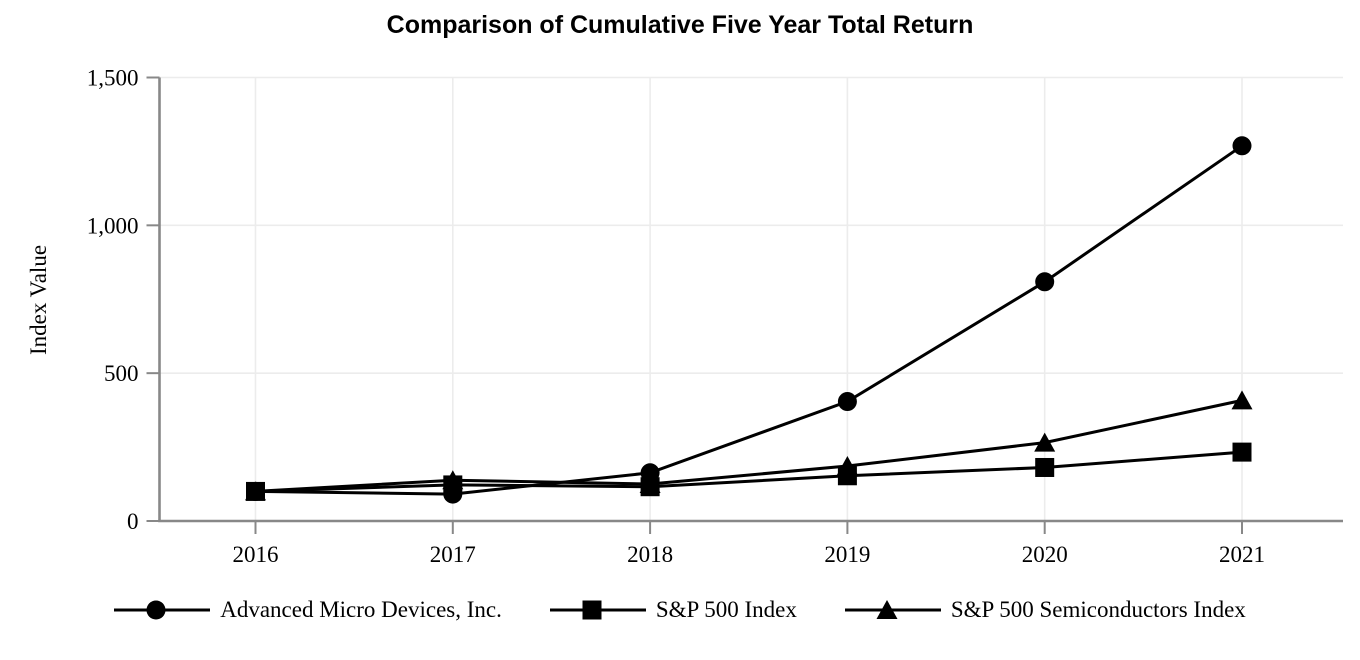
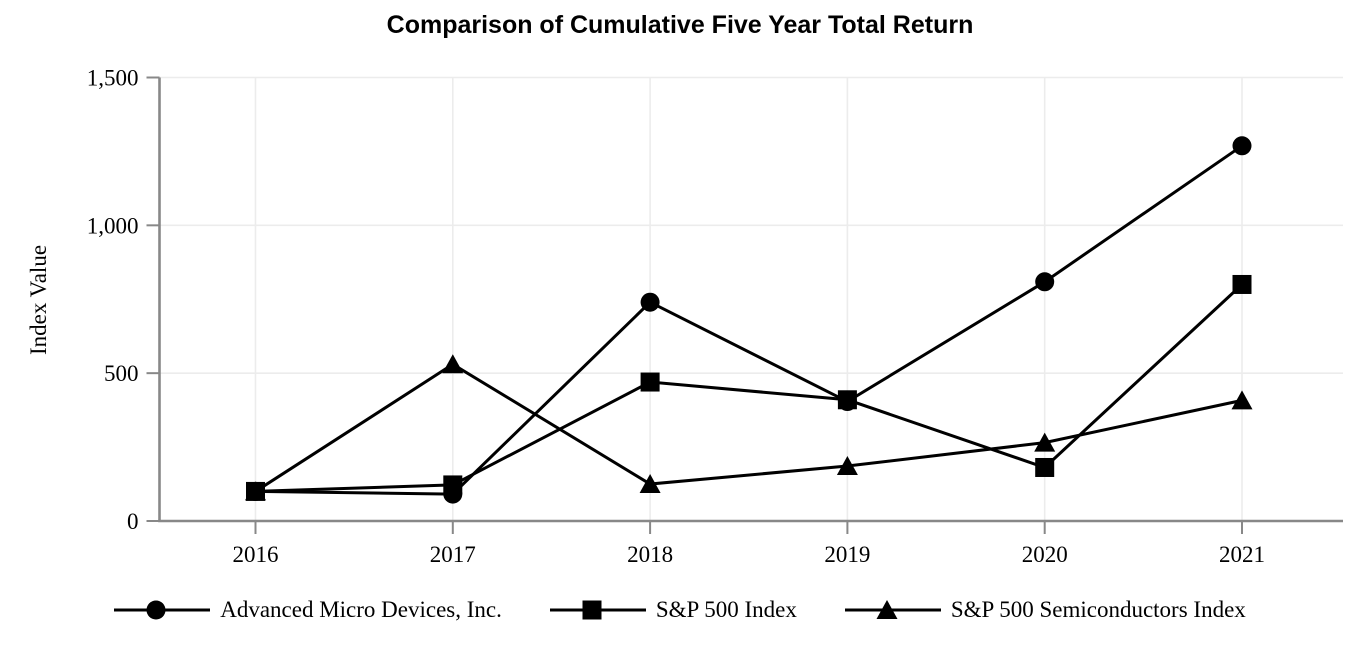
S&P 500 Semiconductors Index/2017: 140 -> 530
Advanced Micro Devices, Inc./2018: 160 -> 740
S&P 500 Index/2018: 120 -> 470
S&P 500 Index/2019: 150 -> 410
S&P 500 Index/2021: 230 -> 800
